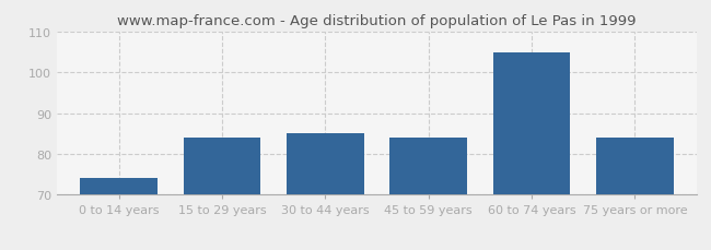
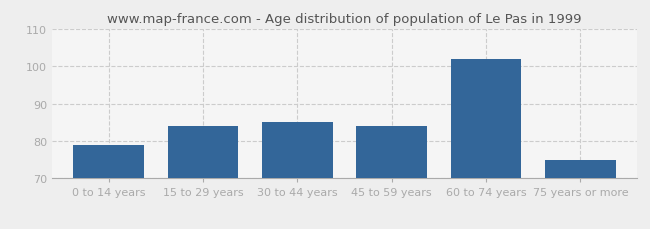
0 to 14 years: 74 -> 79
60 to 74 years: 105 -> 102
75 years or more: 84 -> 75
